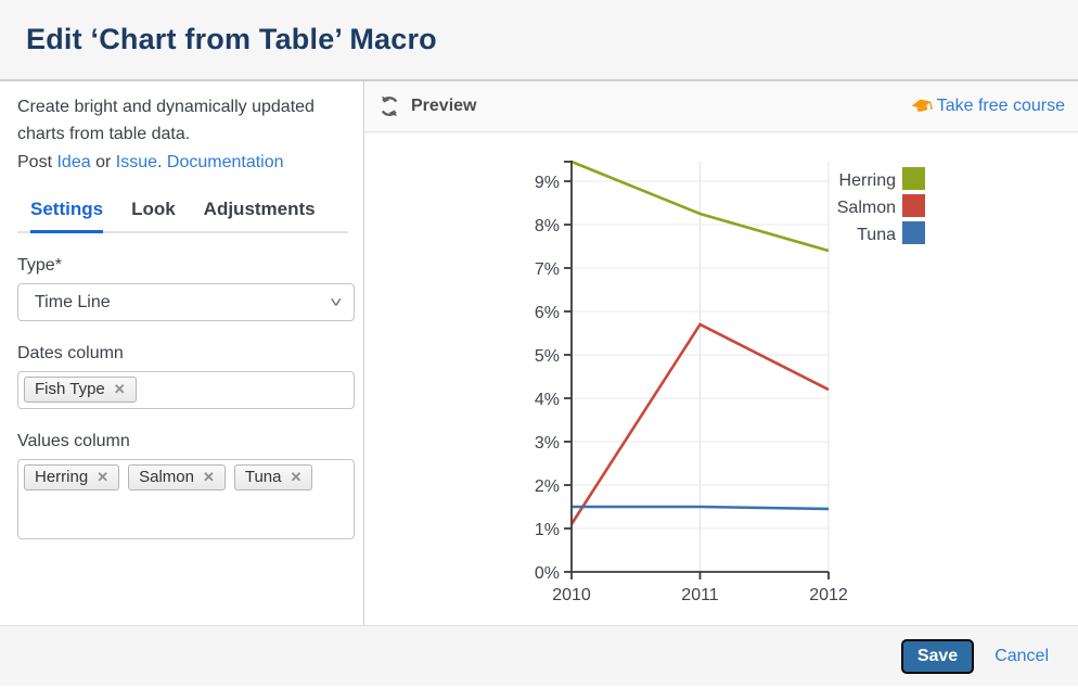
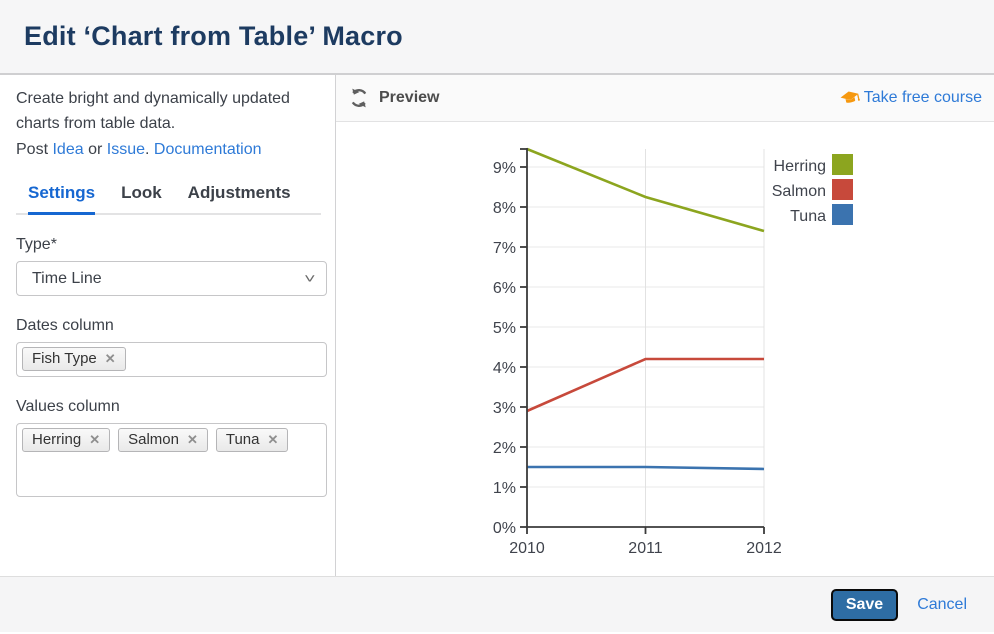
Salmon/2010: 1.1% -> 2.9%
Salmon/2011: 5.7% -> 4.2%
